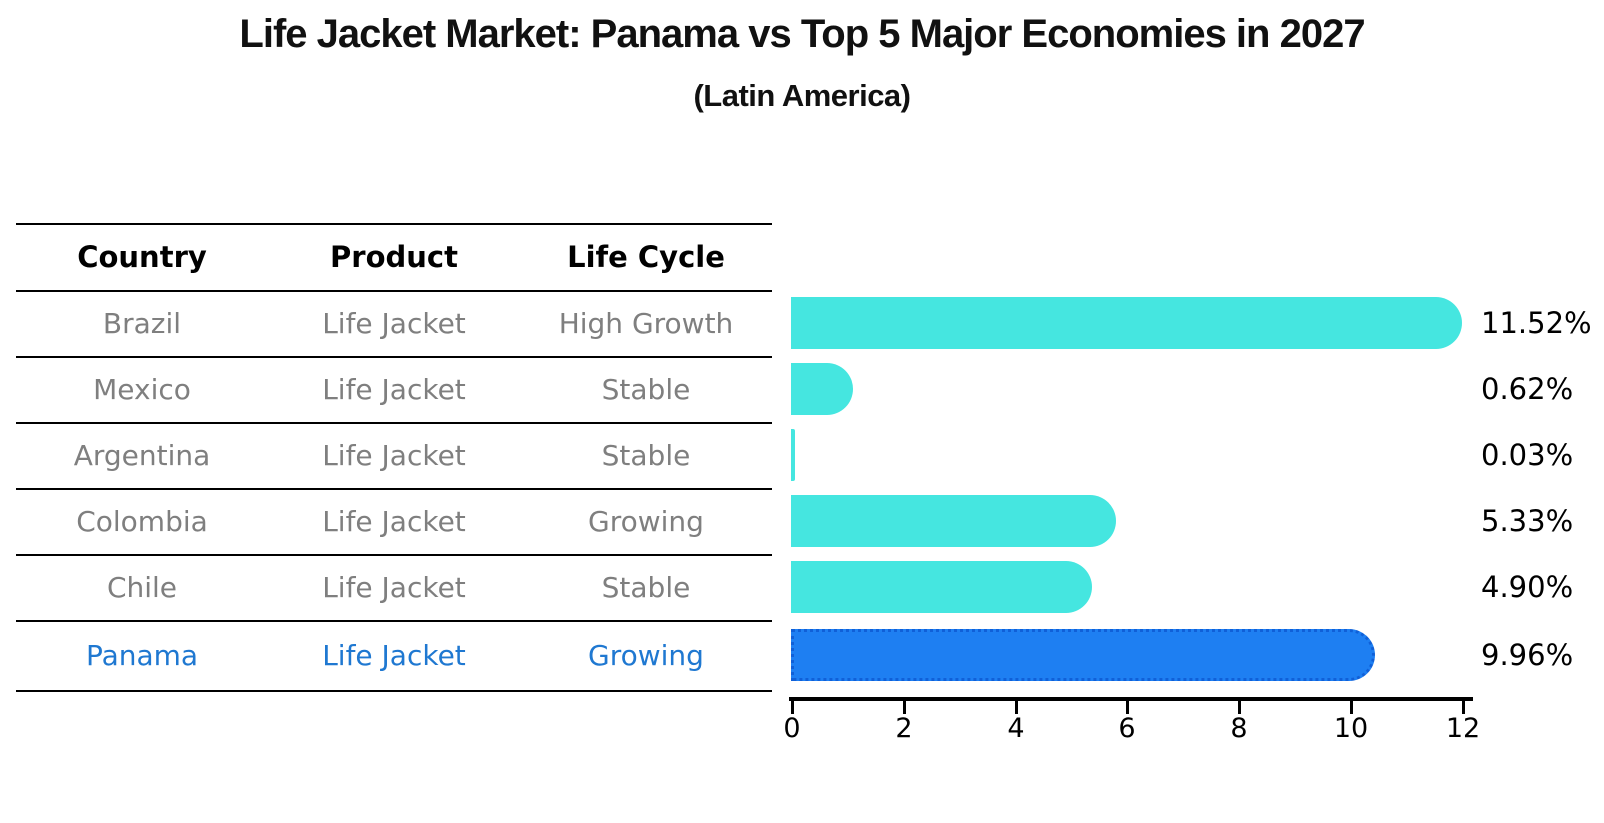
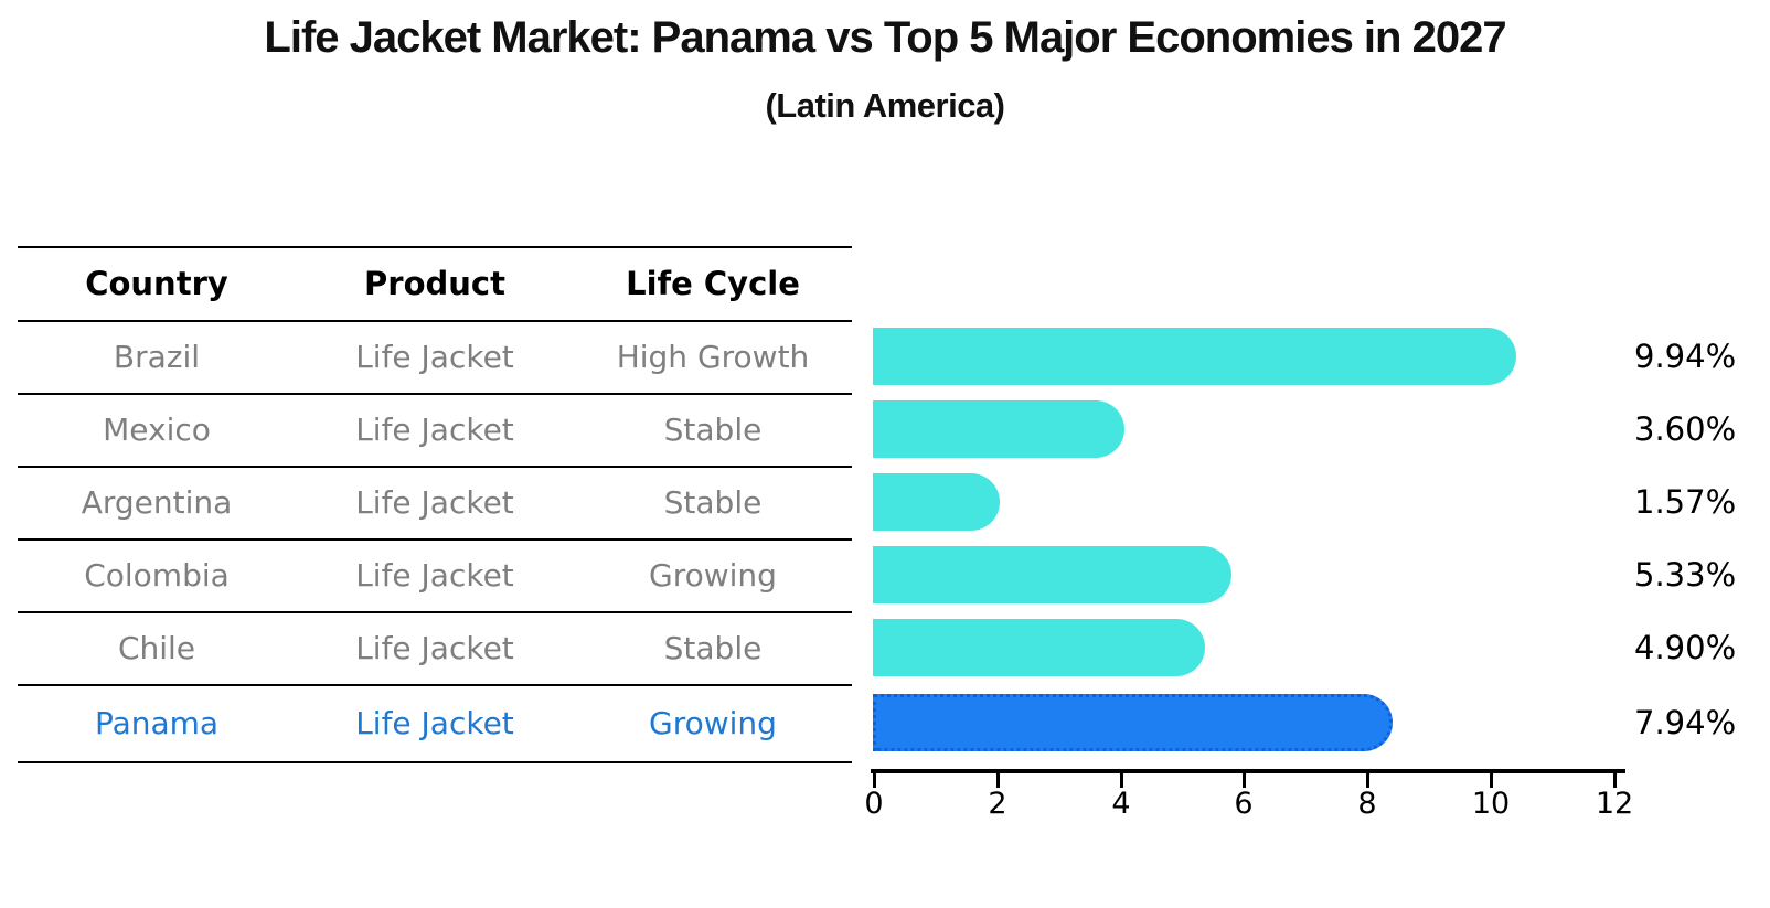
Brazil: 11.52% -> 9.94%
Mexico: 0.62% -> 3.60%
Argentina: 0.03% -> 1.57%
Panama: 9.96% -> 7.94%
